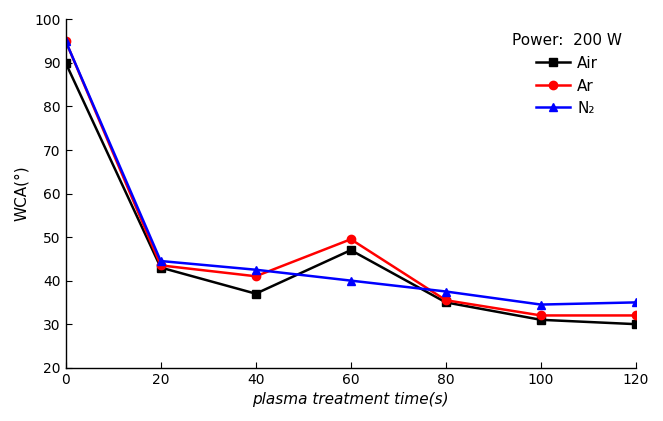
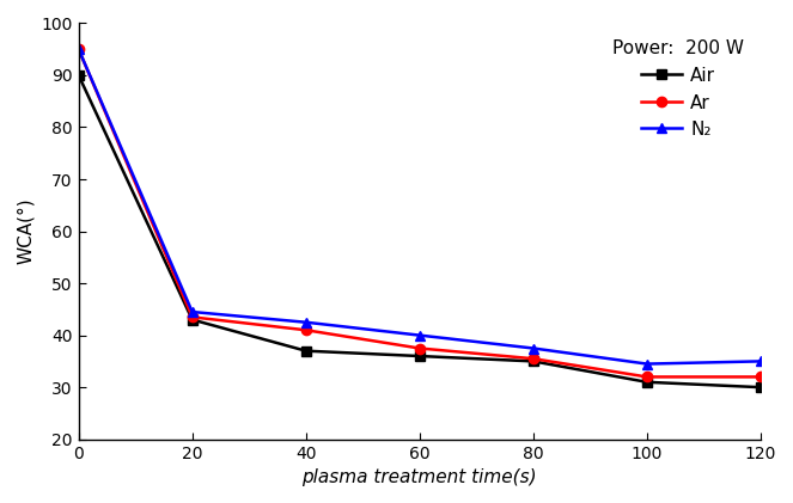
Air/60: 47 -> 36
Ar/60: 49.5 -> 37.5
